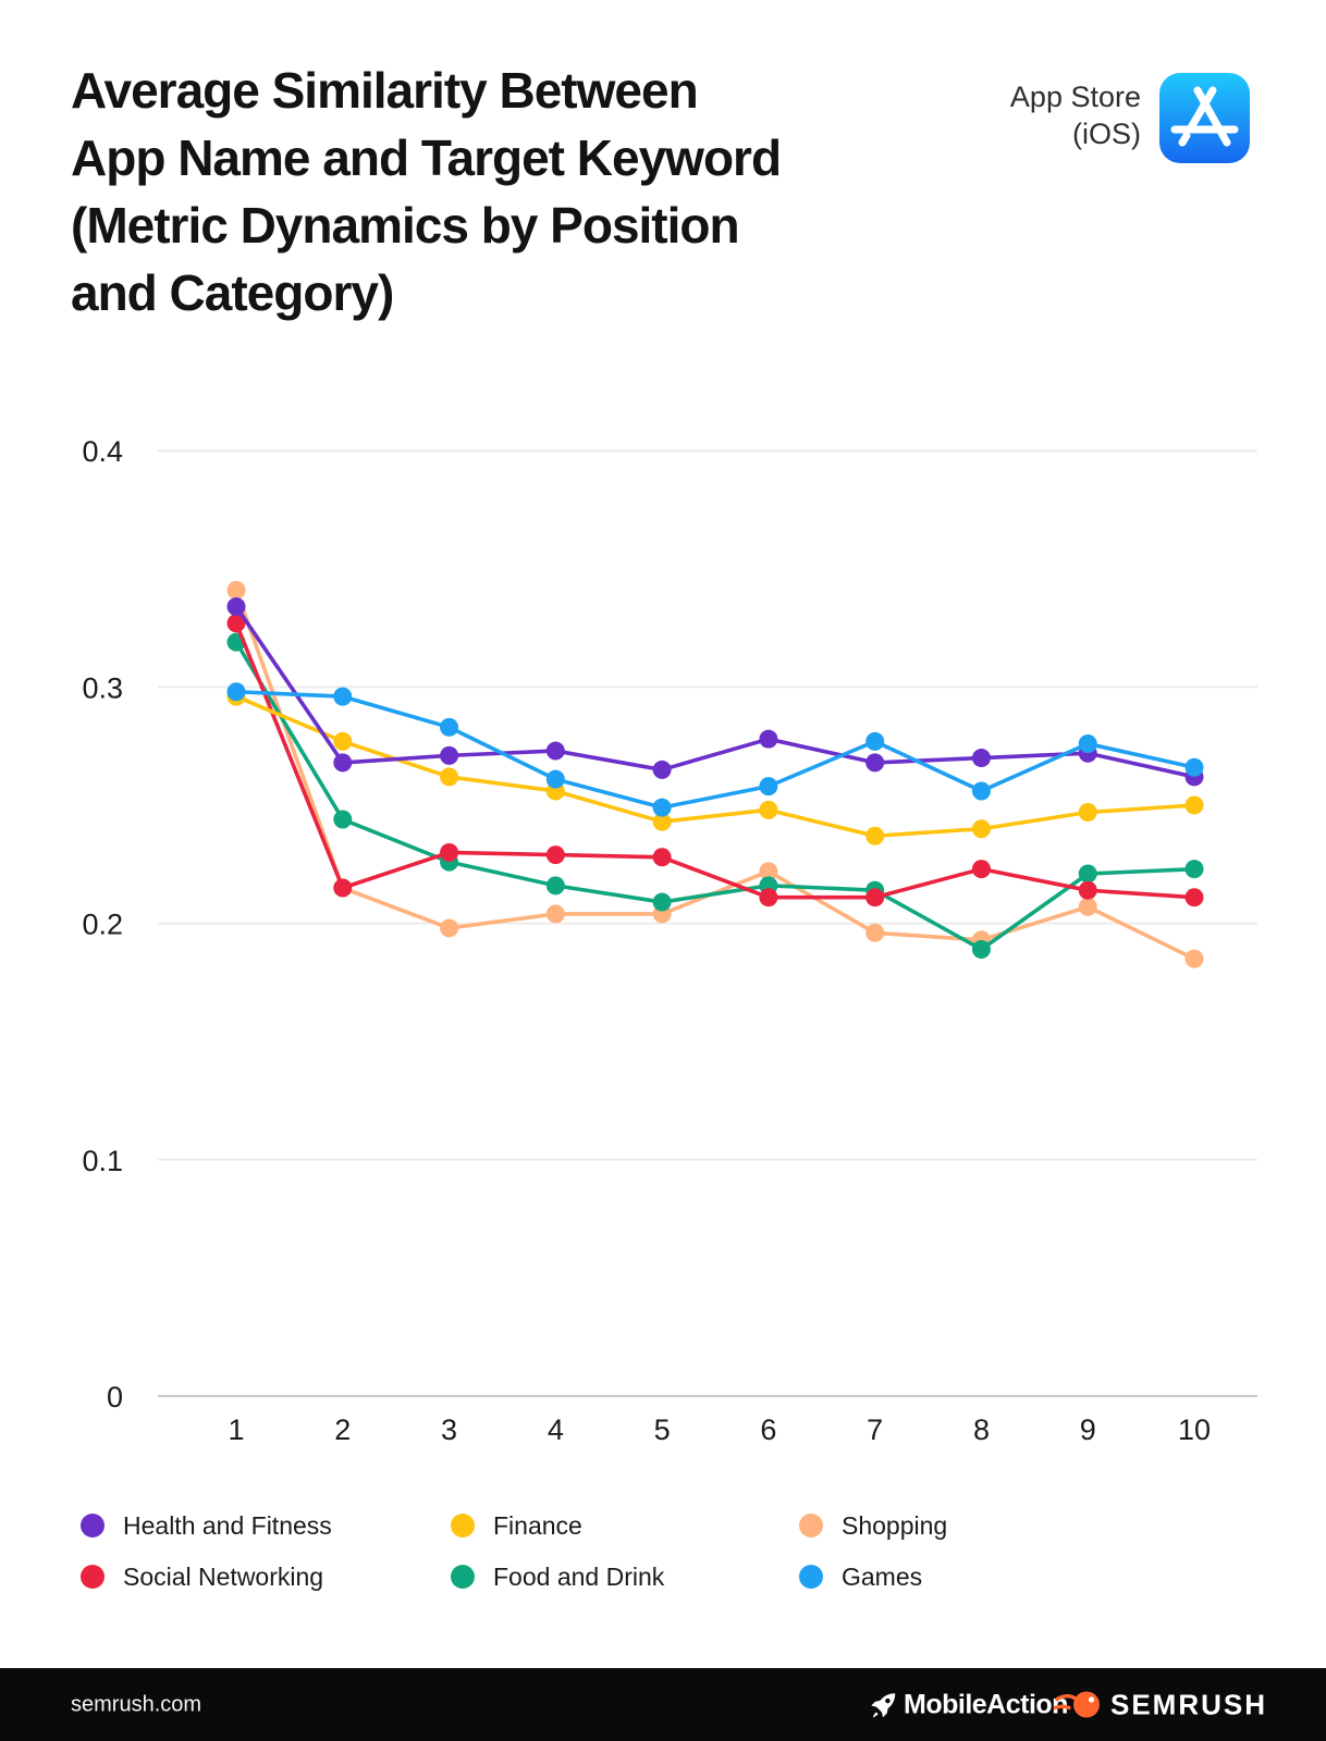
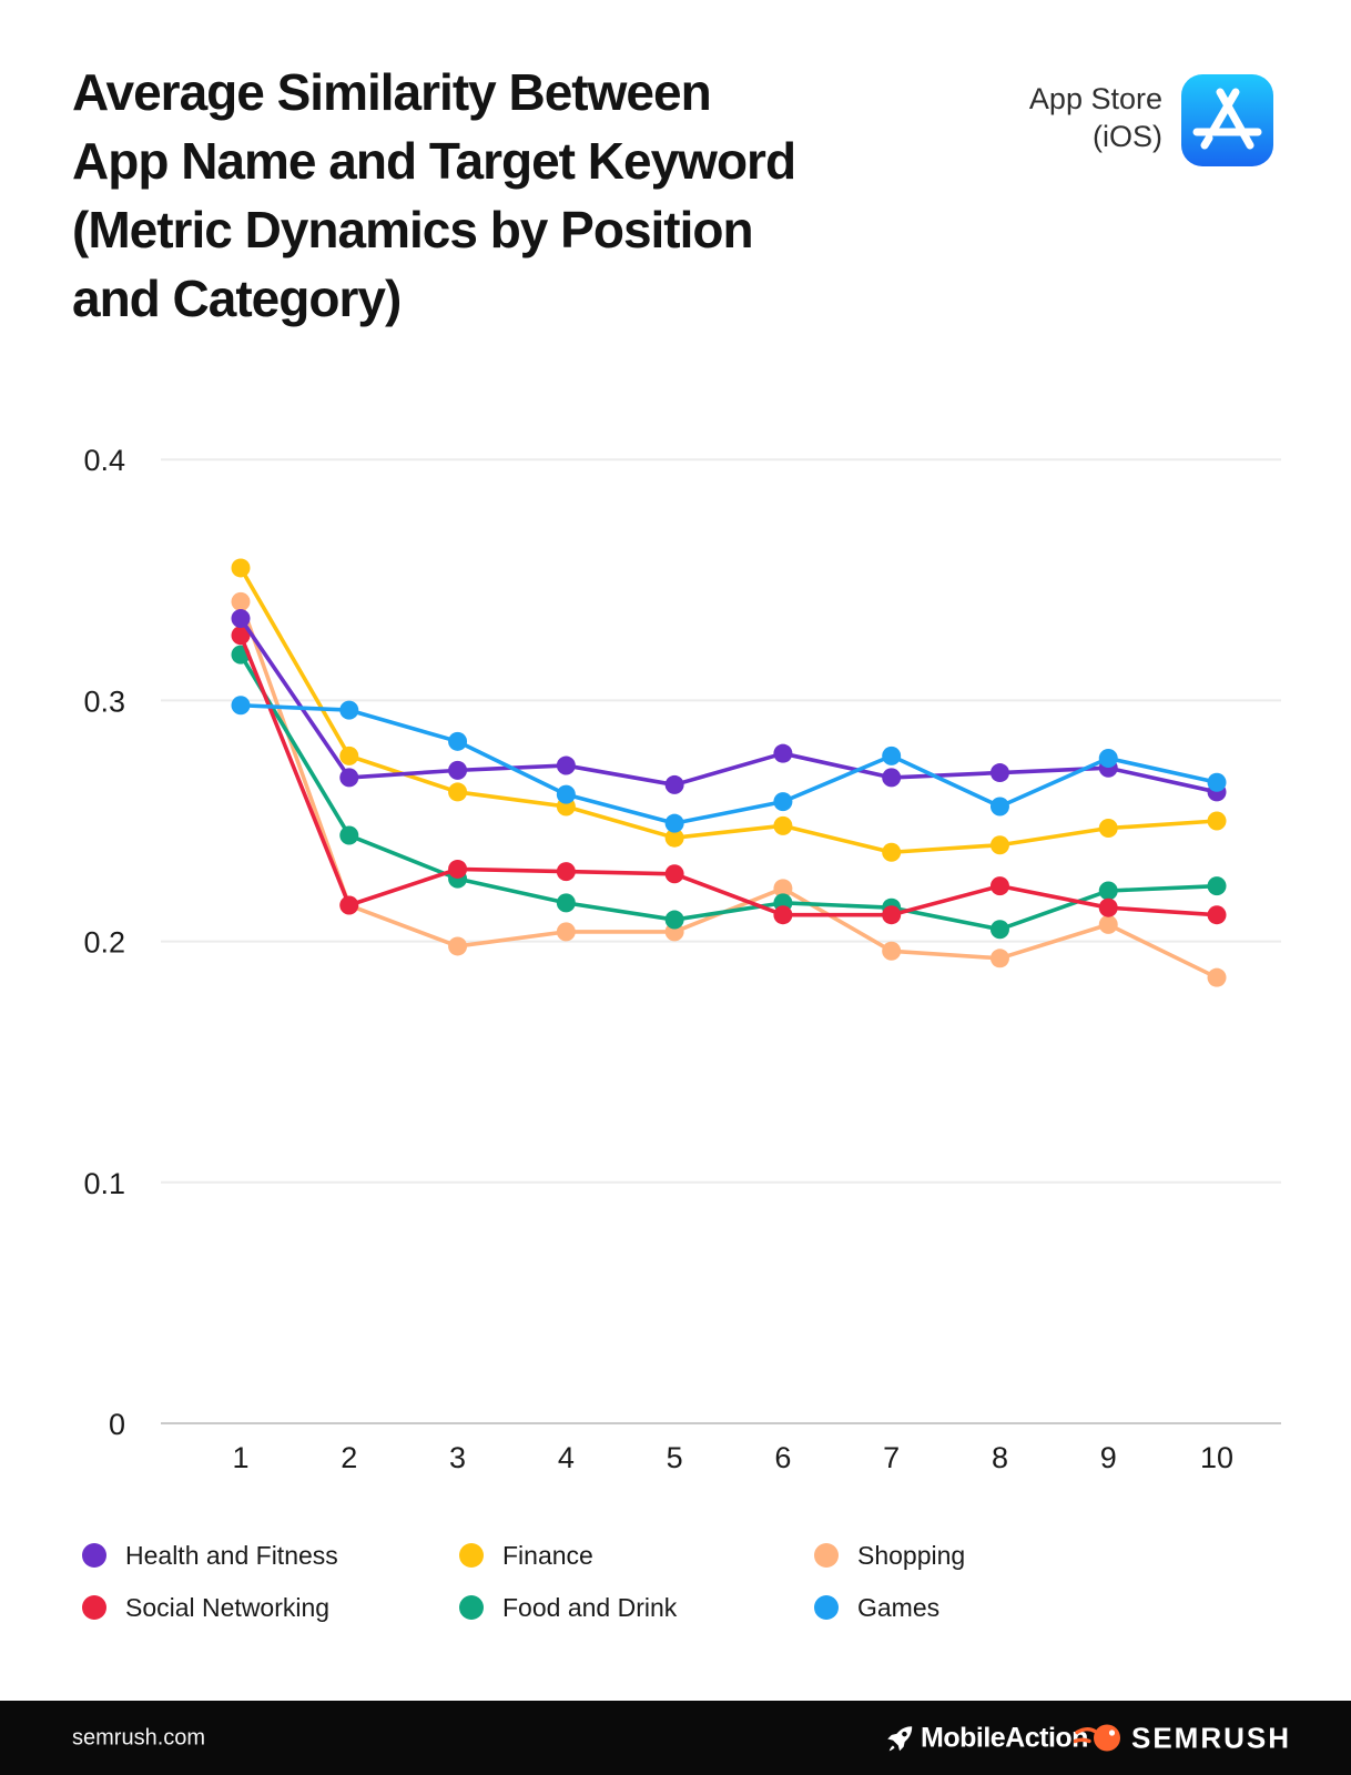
Finance/1: 0.296 -> 0.355
Food and Drink/8: 0.189 -> 0.205
